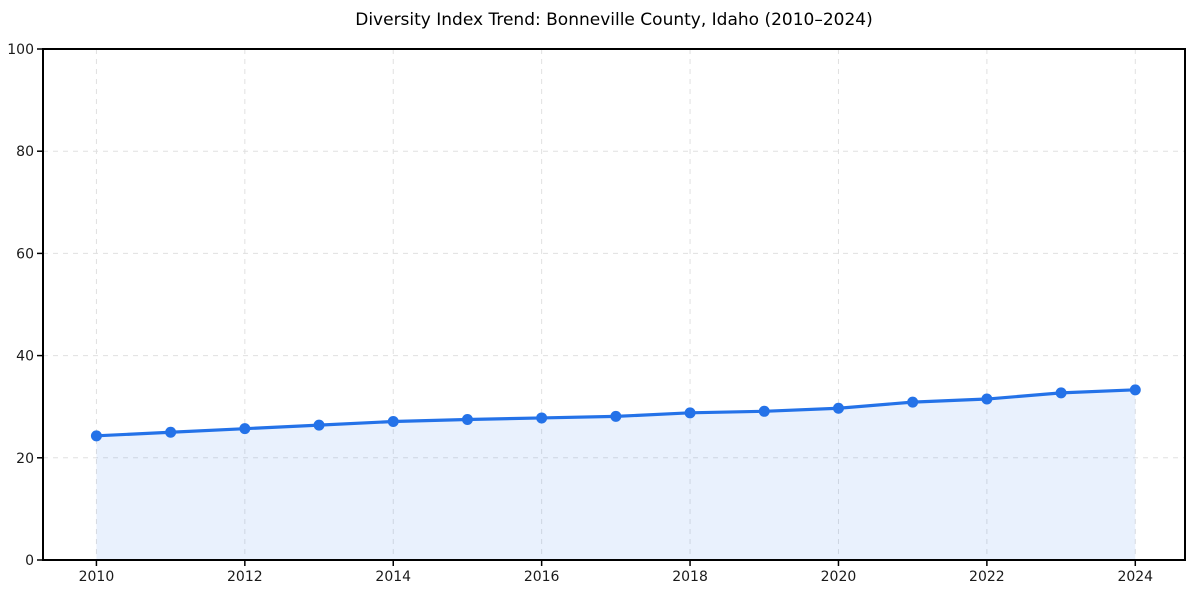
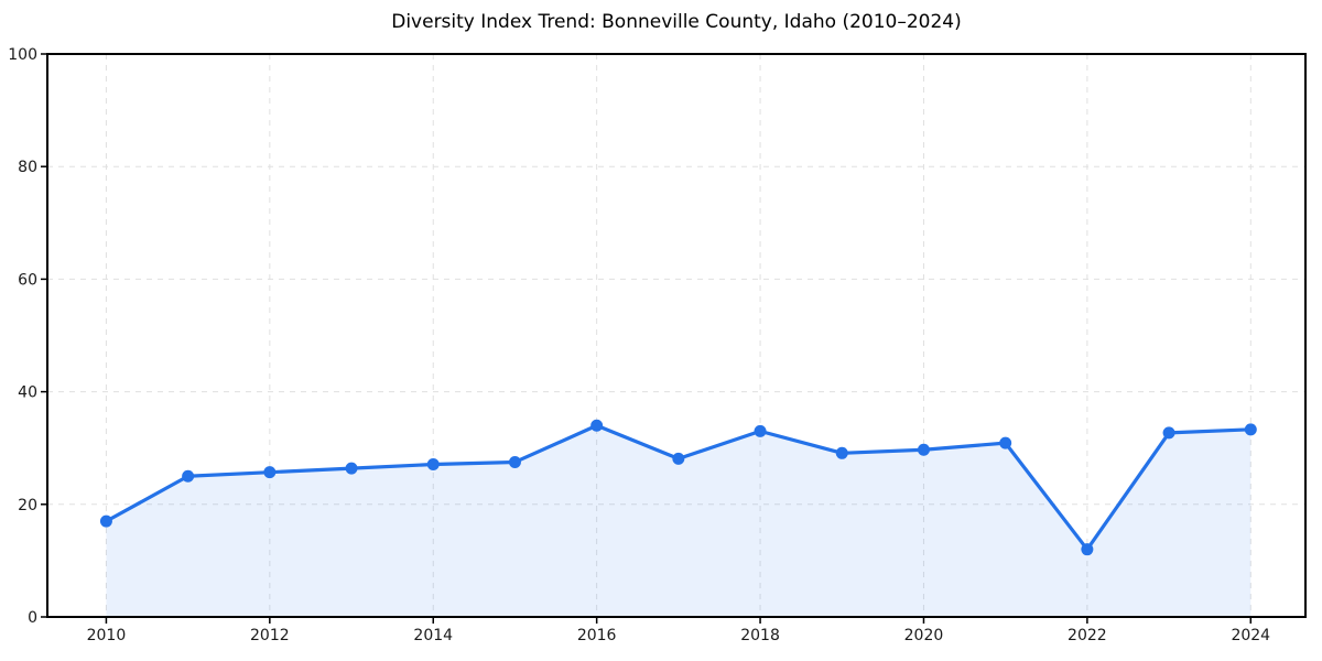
2010: 24 -> 17
2016: 28 -> 34
2018: 29 -> 33
2022: 32 -> 12
